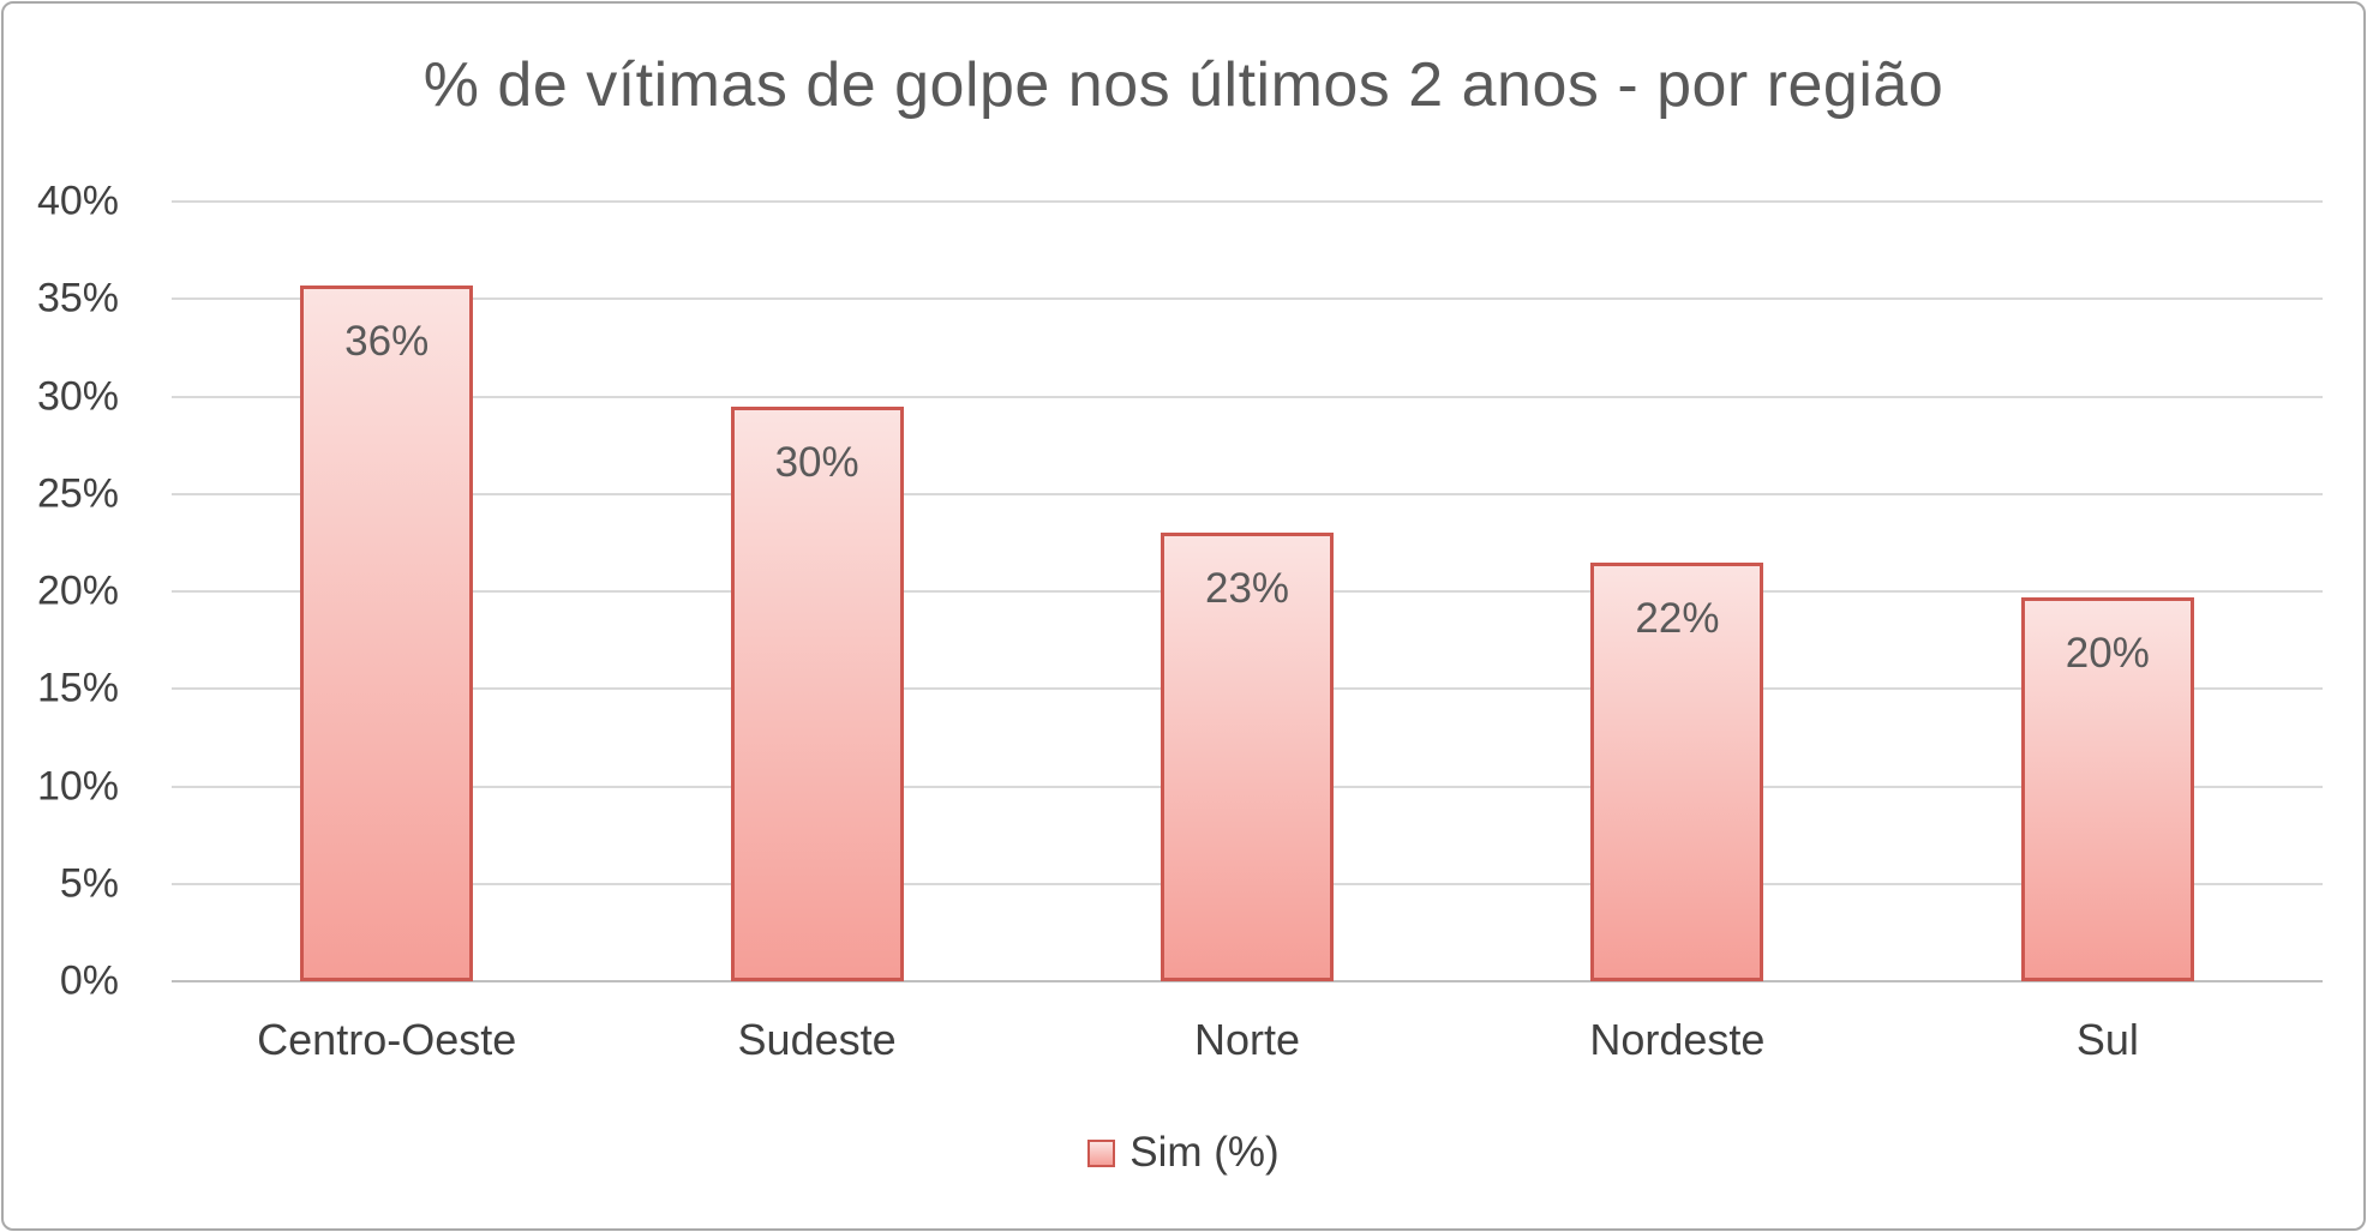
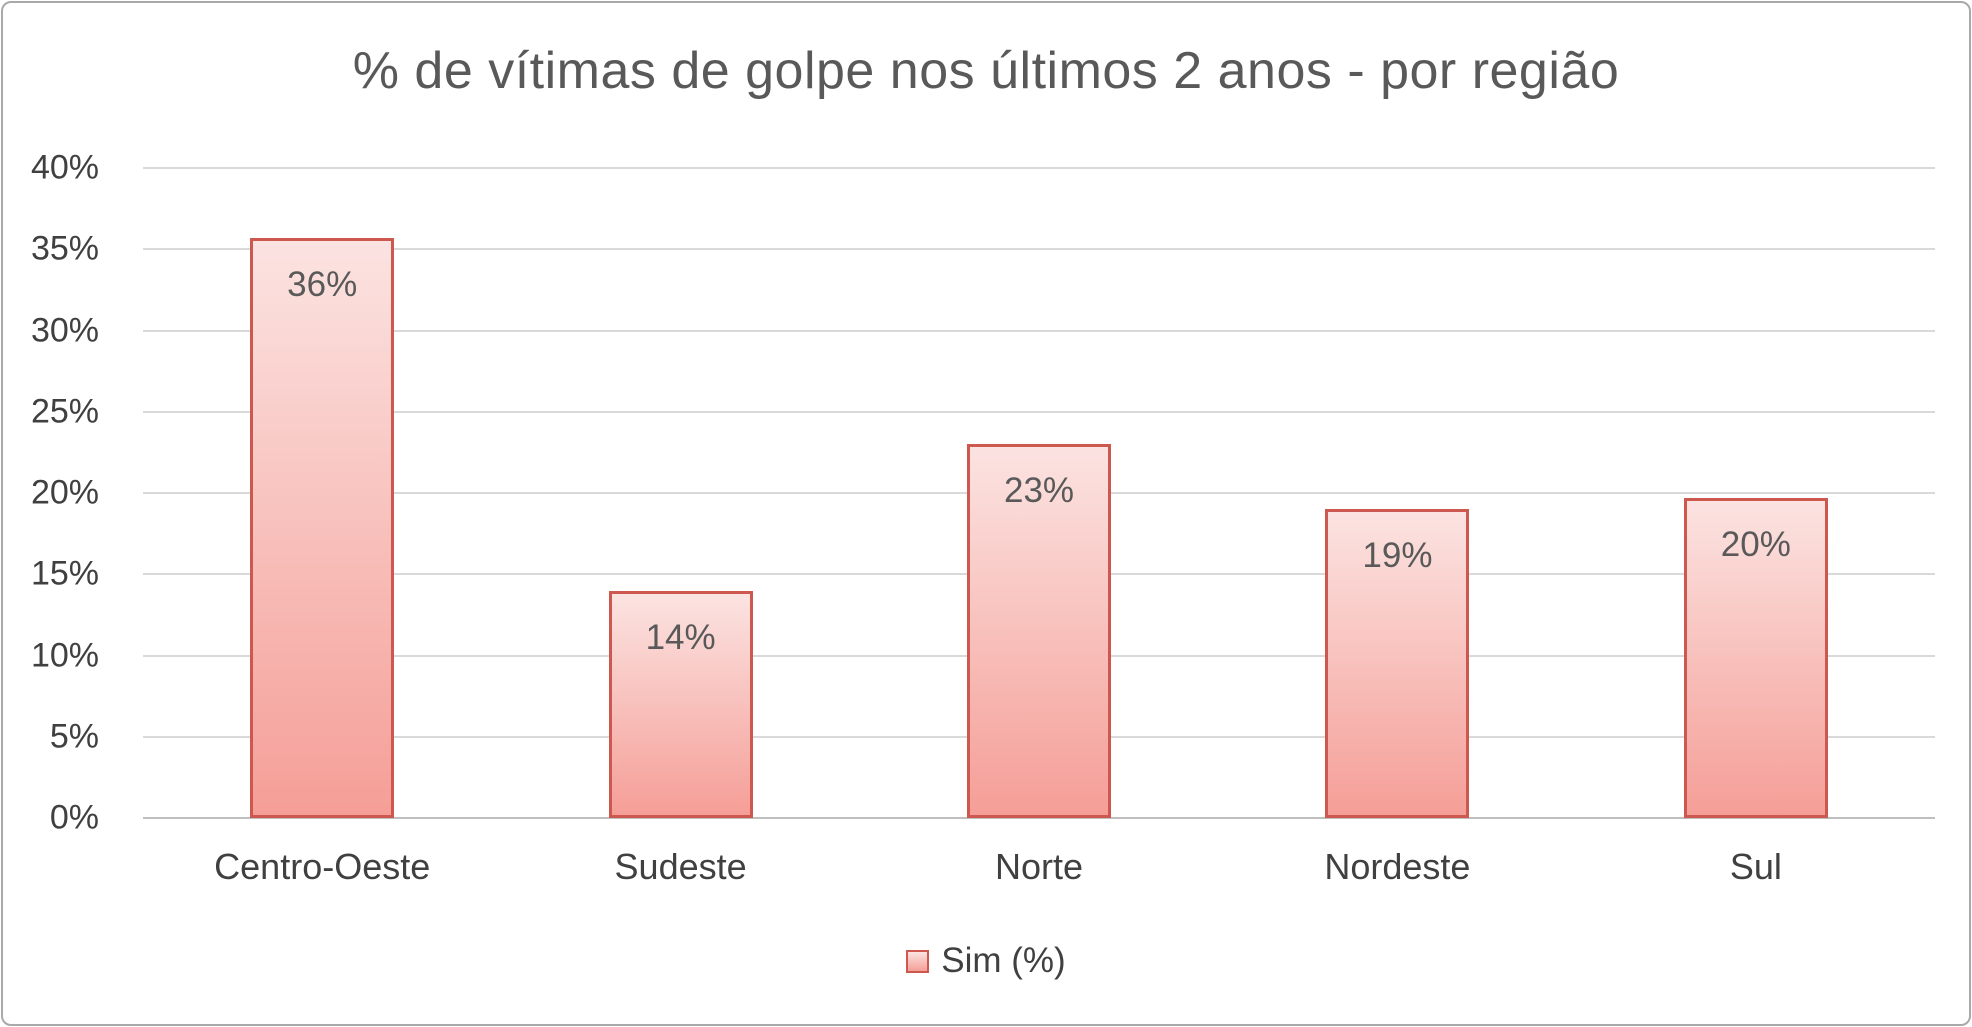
Sudeste: 30% -> 14%
Nordeste: 22% -> 19%
